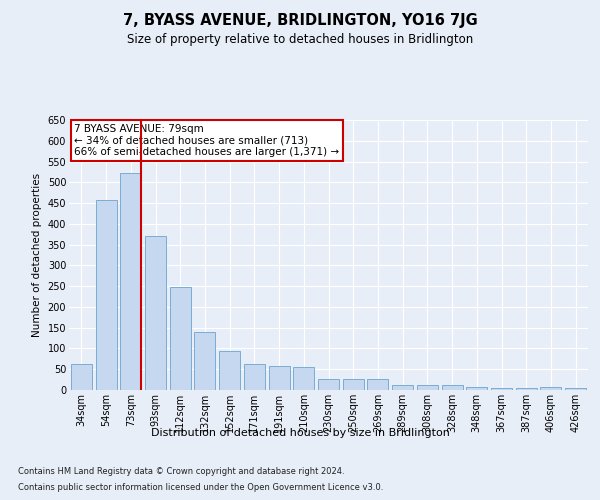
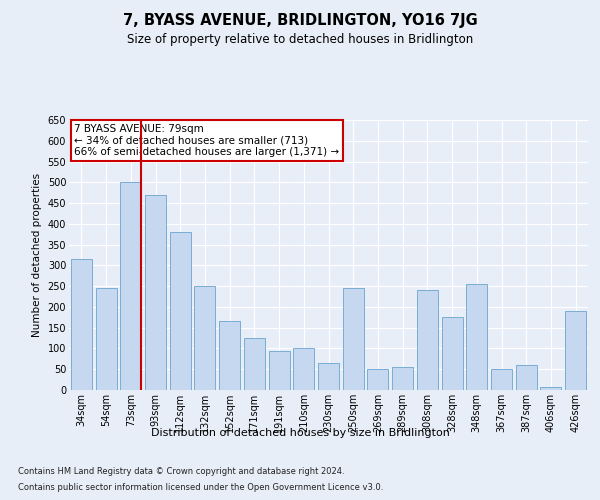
34sqm: 63 -> 315
54sqm: 457 -> 245
73sqm: 522 -> 500
93sqm: 370 -> 470
112sqm: 249 -> 380
132sqm: 140 -> 250
152sqm: 93 -> 165
171sqm: 63 -> 125
191sqm: 58 -> 95
210sqm: 56 -> 100
230sqm: 26 -> 65
250sqm: 26 -> 245
269sqm: 27 -> 50
289sqm: 11 -> 55
308sqm: 11 -> 240
328sqm: 11 -> 175
348sqm: 8 -> 255
367sqm: 5 -> 50
387sqm: 5 -> 60
426sqm: 5 -> 190
